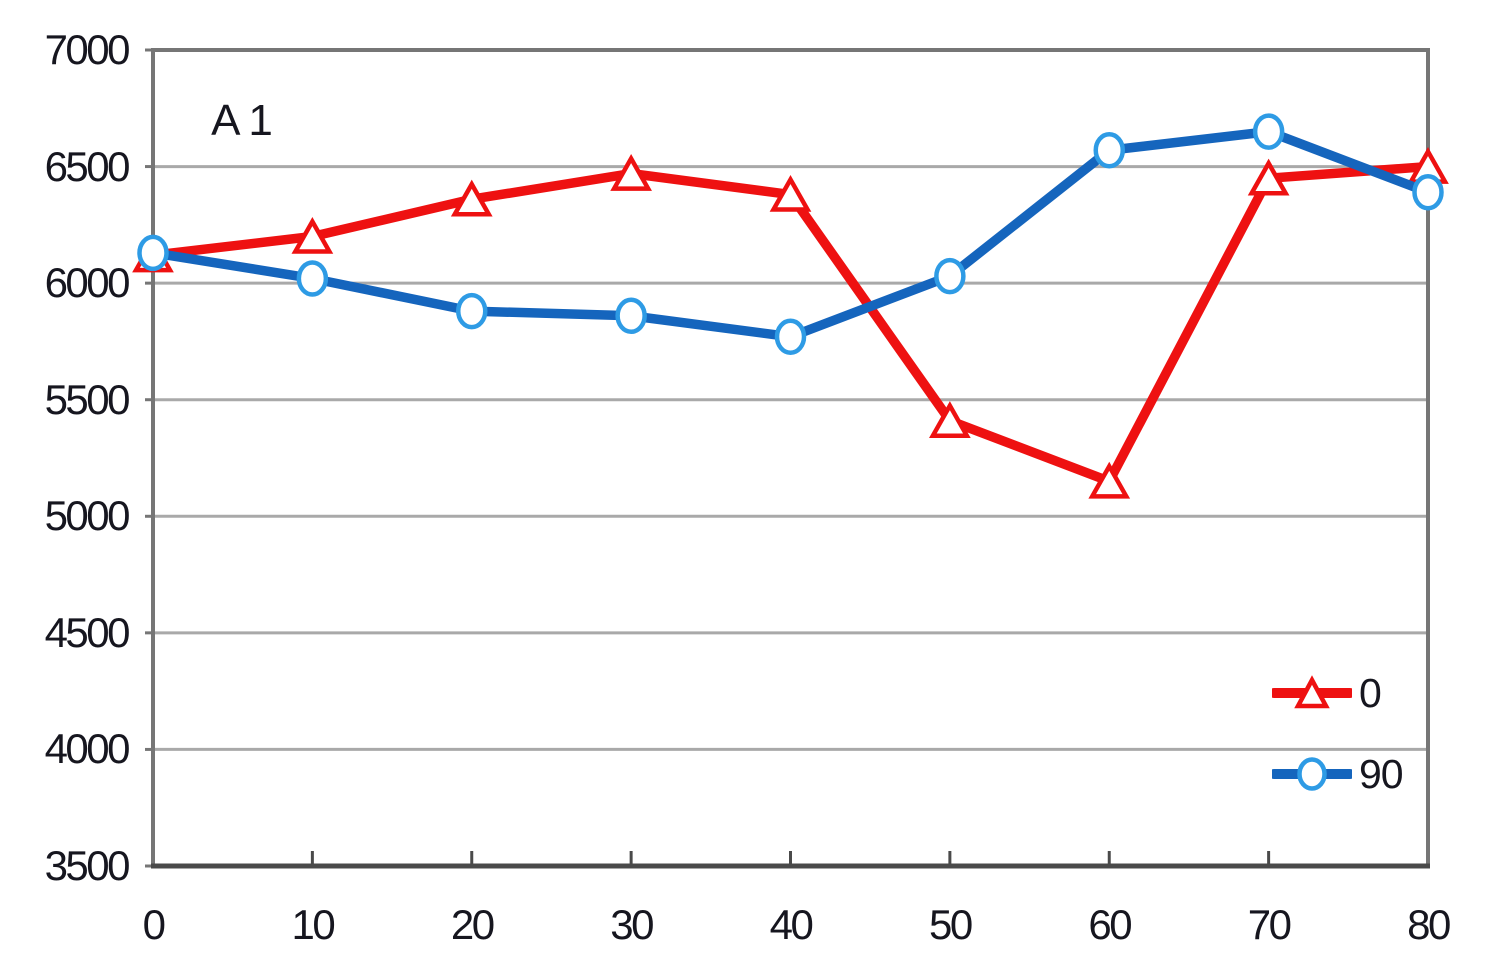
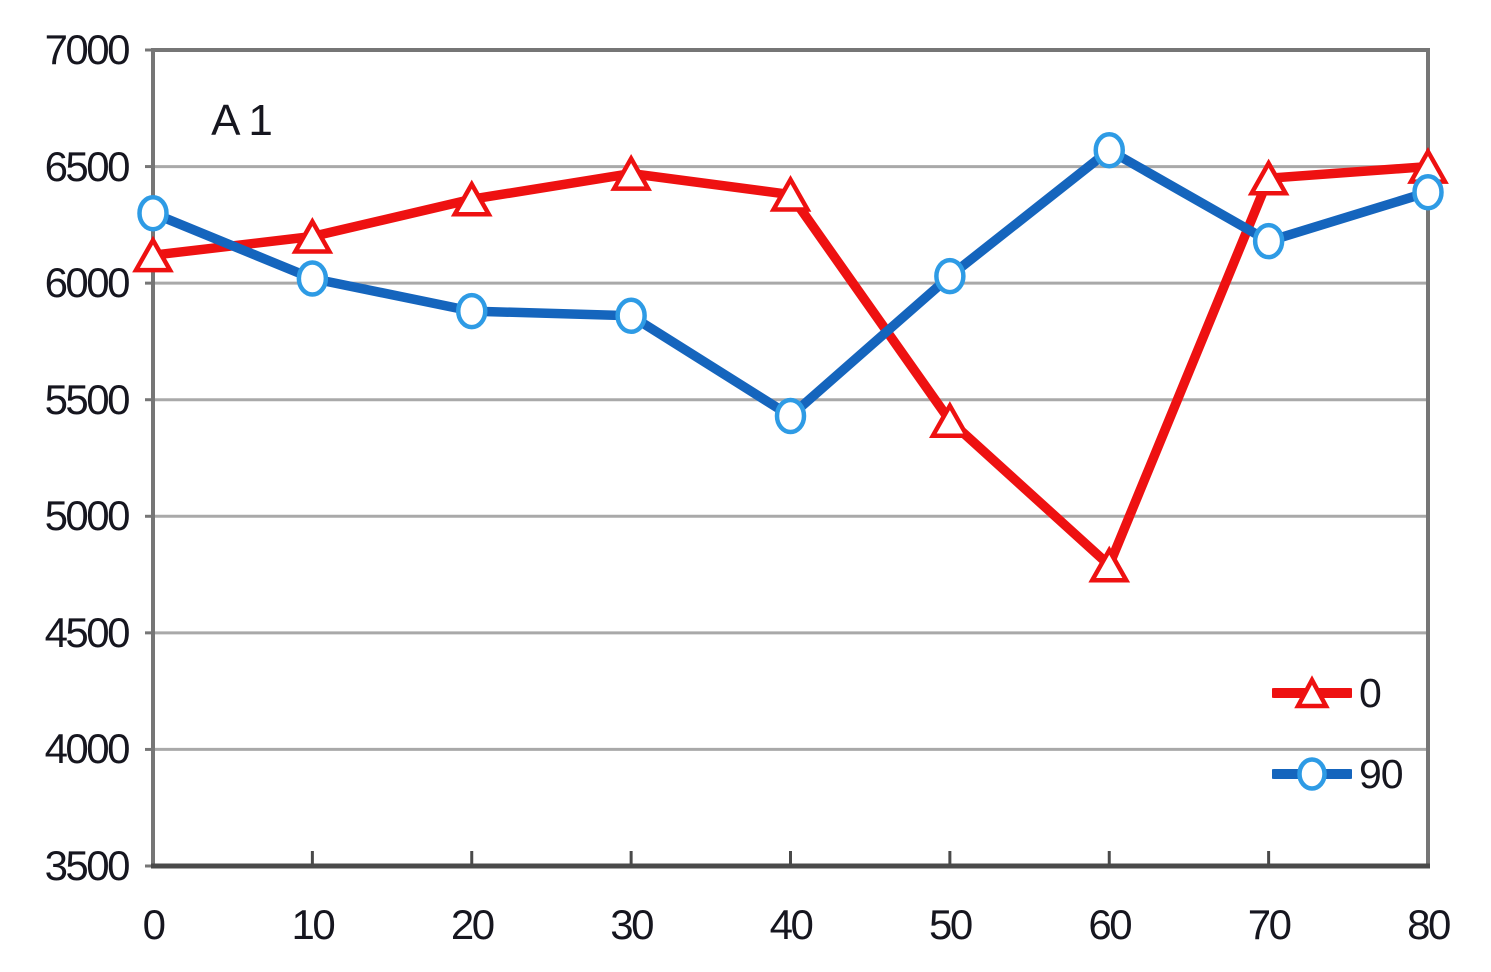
90/0: 6130 -> 6300
90/40: 5770 -> 5430
0/60: 5150 -> 4790
90/70: 6650 -> 6180
